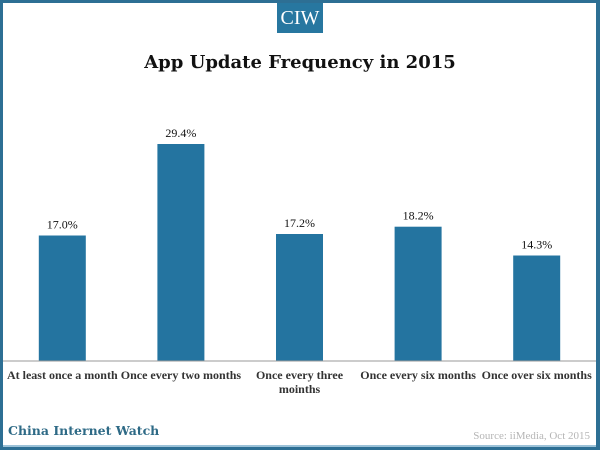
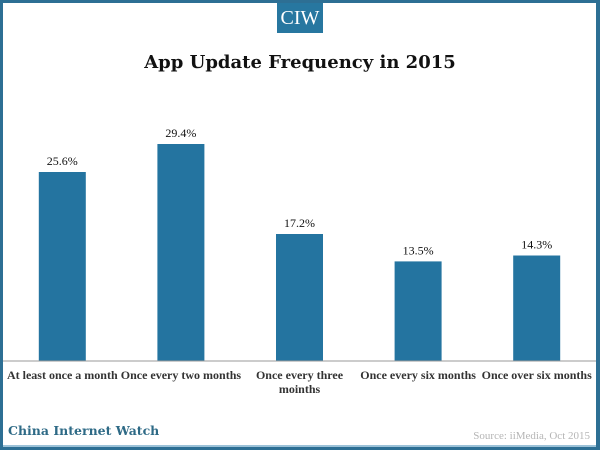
At least once a month: 17.0% -> 25.6%
Once every six months: 18.2% -> 13.5%
